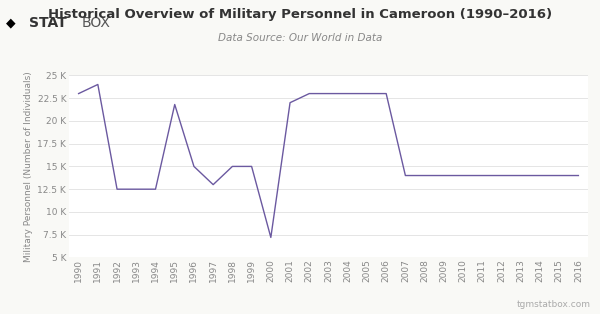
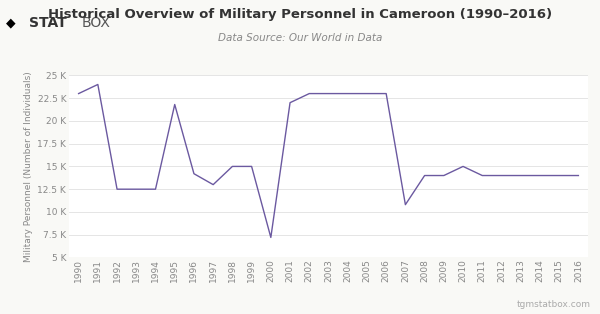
1996: 15.0 K -> 14.2 K
2007: 14.0 K -> 10.8 K
2010: 14.0 K -> 15.0 K
